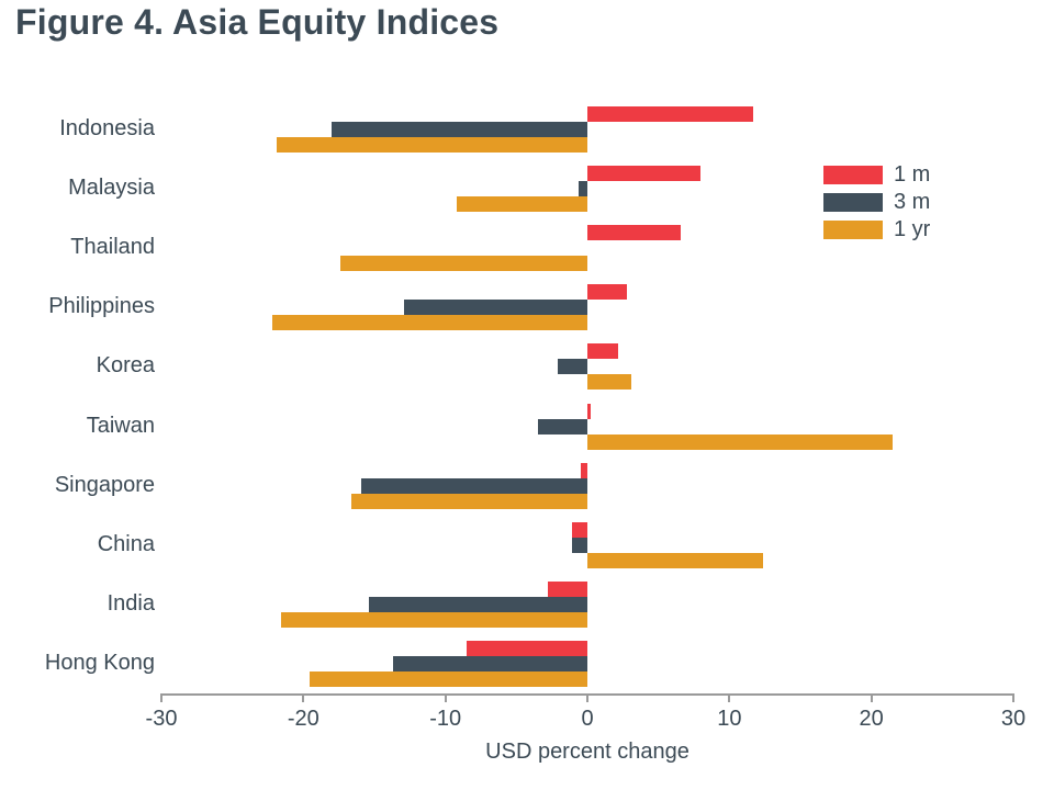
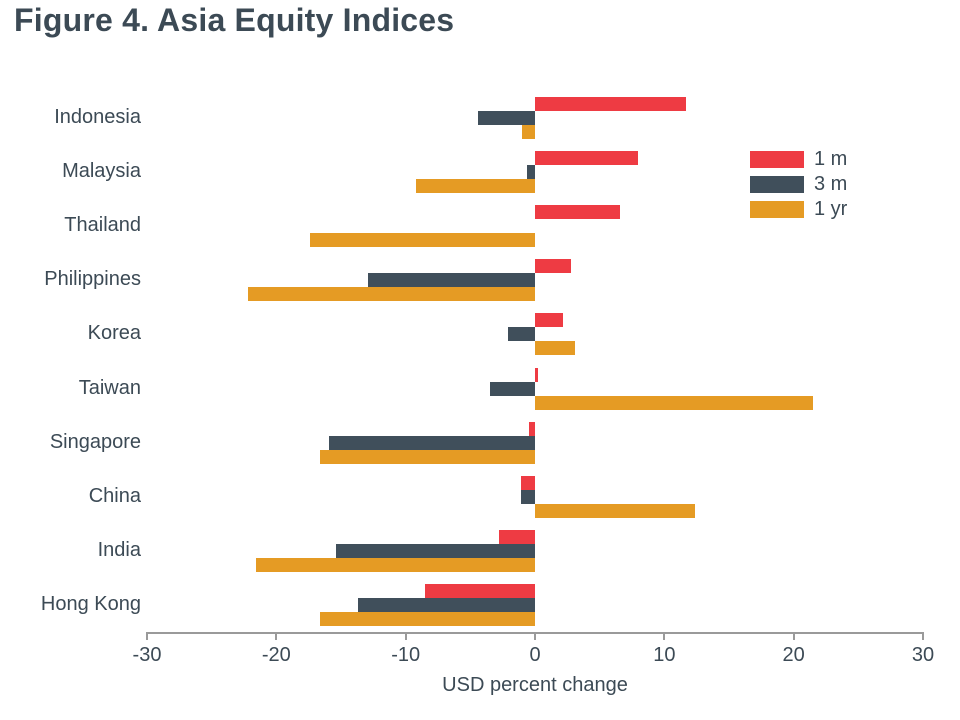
3 m/Indonesia: -18.0 -> -4.4
1 yr/Indonesia: -21.9 -> -1.0
1 yr/Hong Kong: -19.6 -> -16.6
